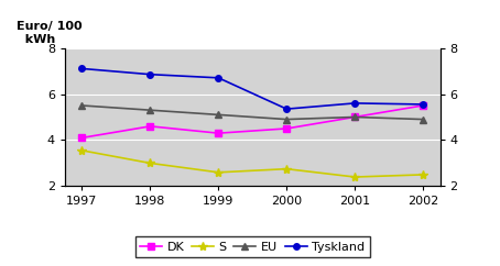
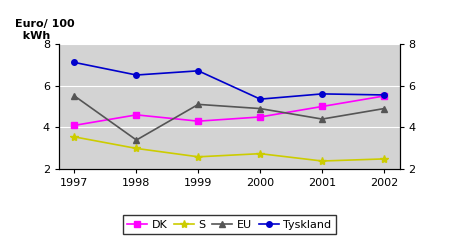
EU/1998: 5.3 -> 3.4
Tyskland/1998: 6.85 -> 6.50
EU/2001: 5.0 -> 4.4
